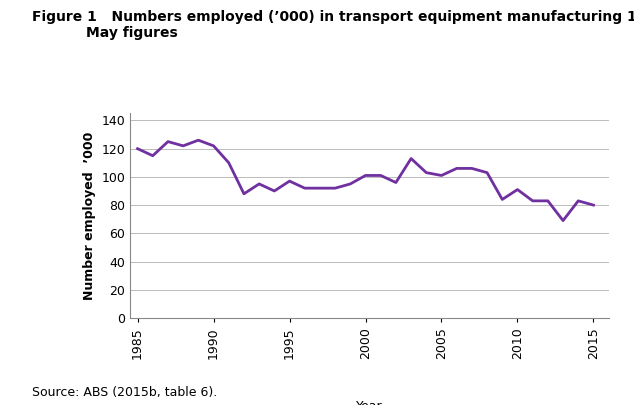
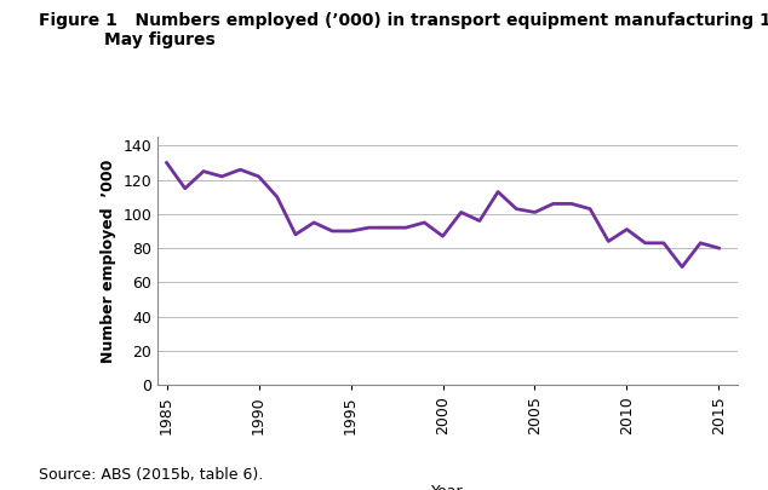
1985: 120 -> 130
1995: 97 -> 90
2000: 101 -> 87
